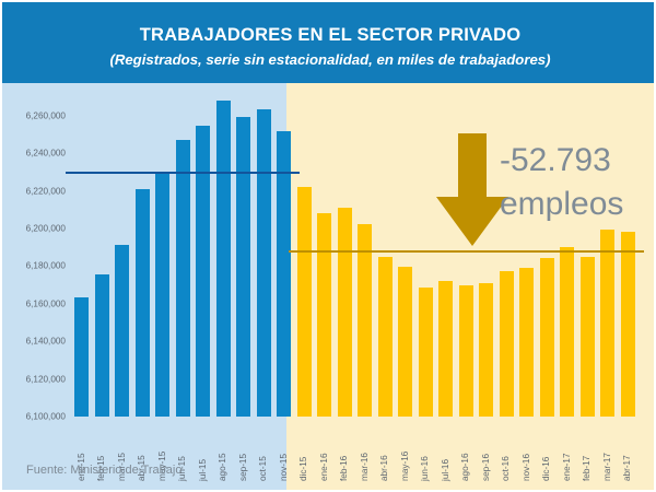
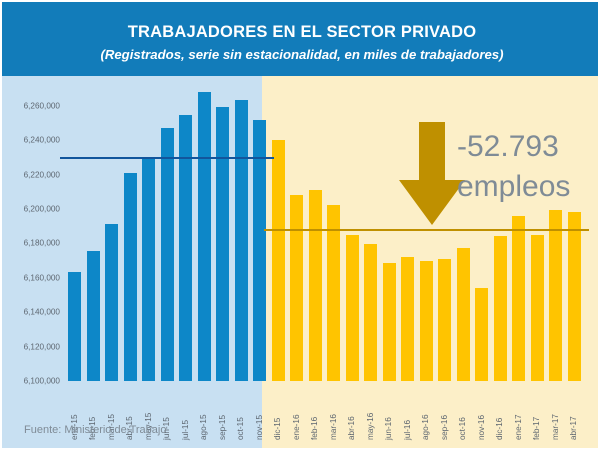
dic-15: 6222000 -> 6240000
nov-16: 6179000 -> 6154000
ene-17: 6190000 -> 6196000
